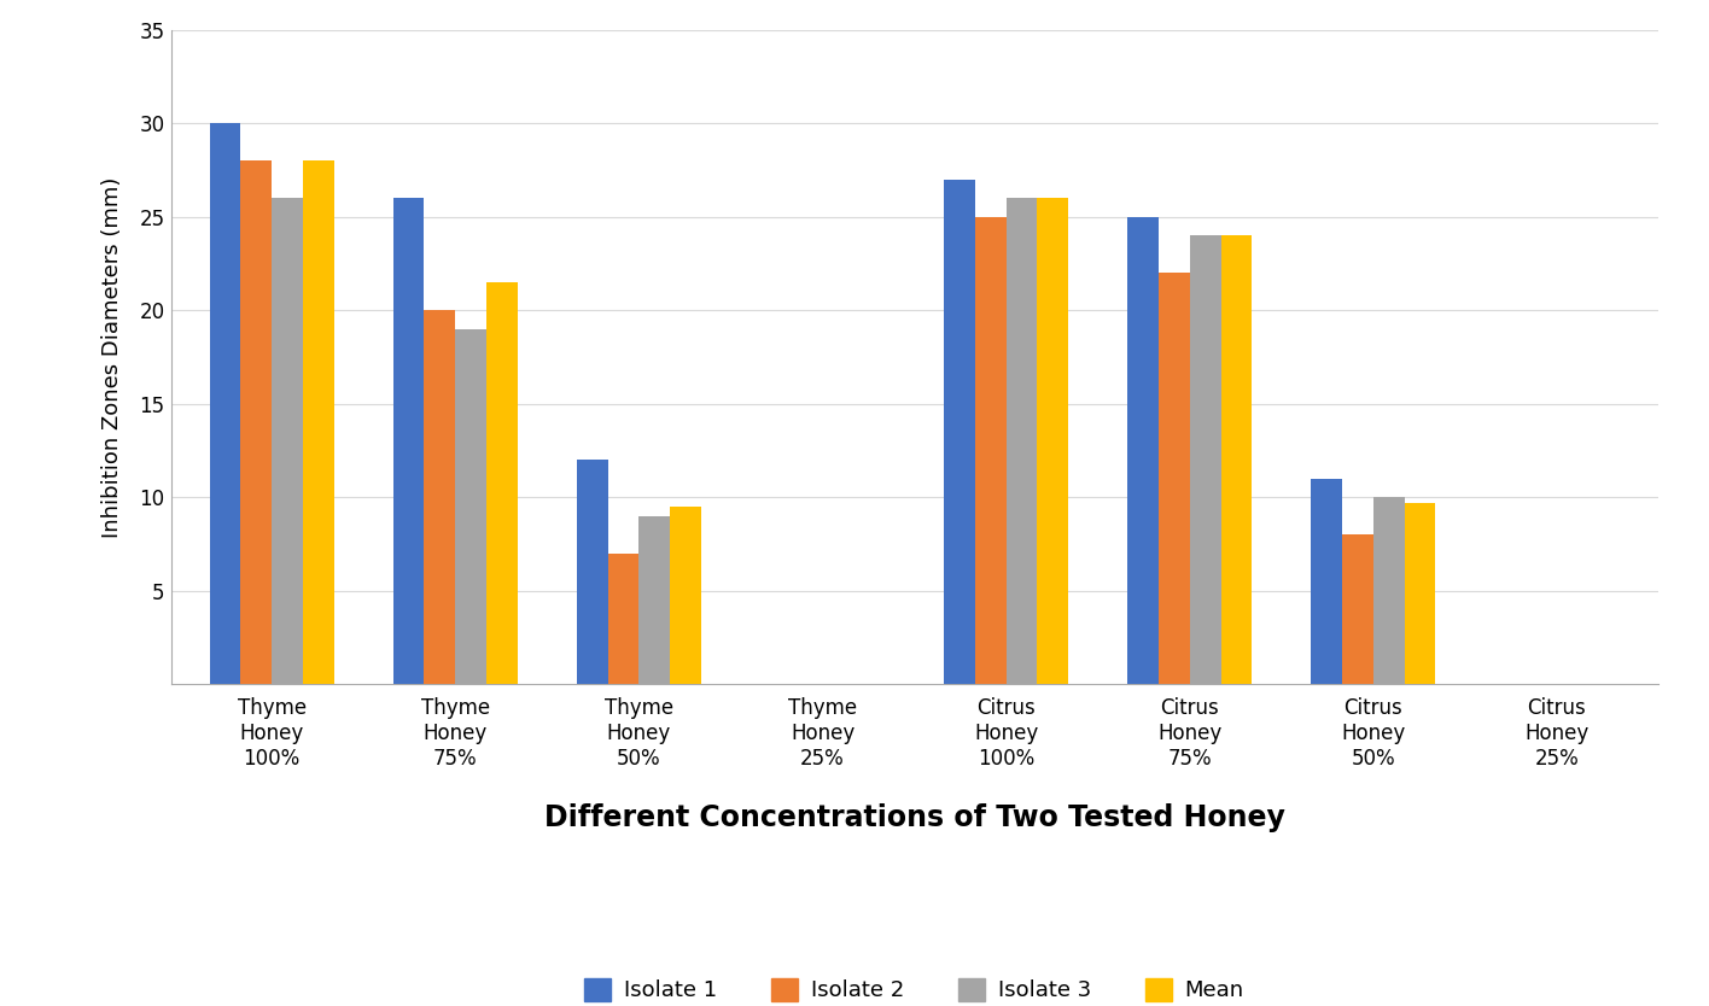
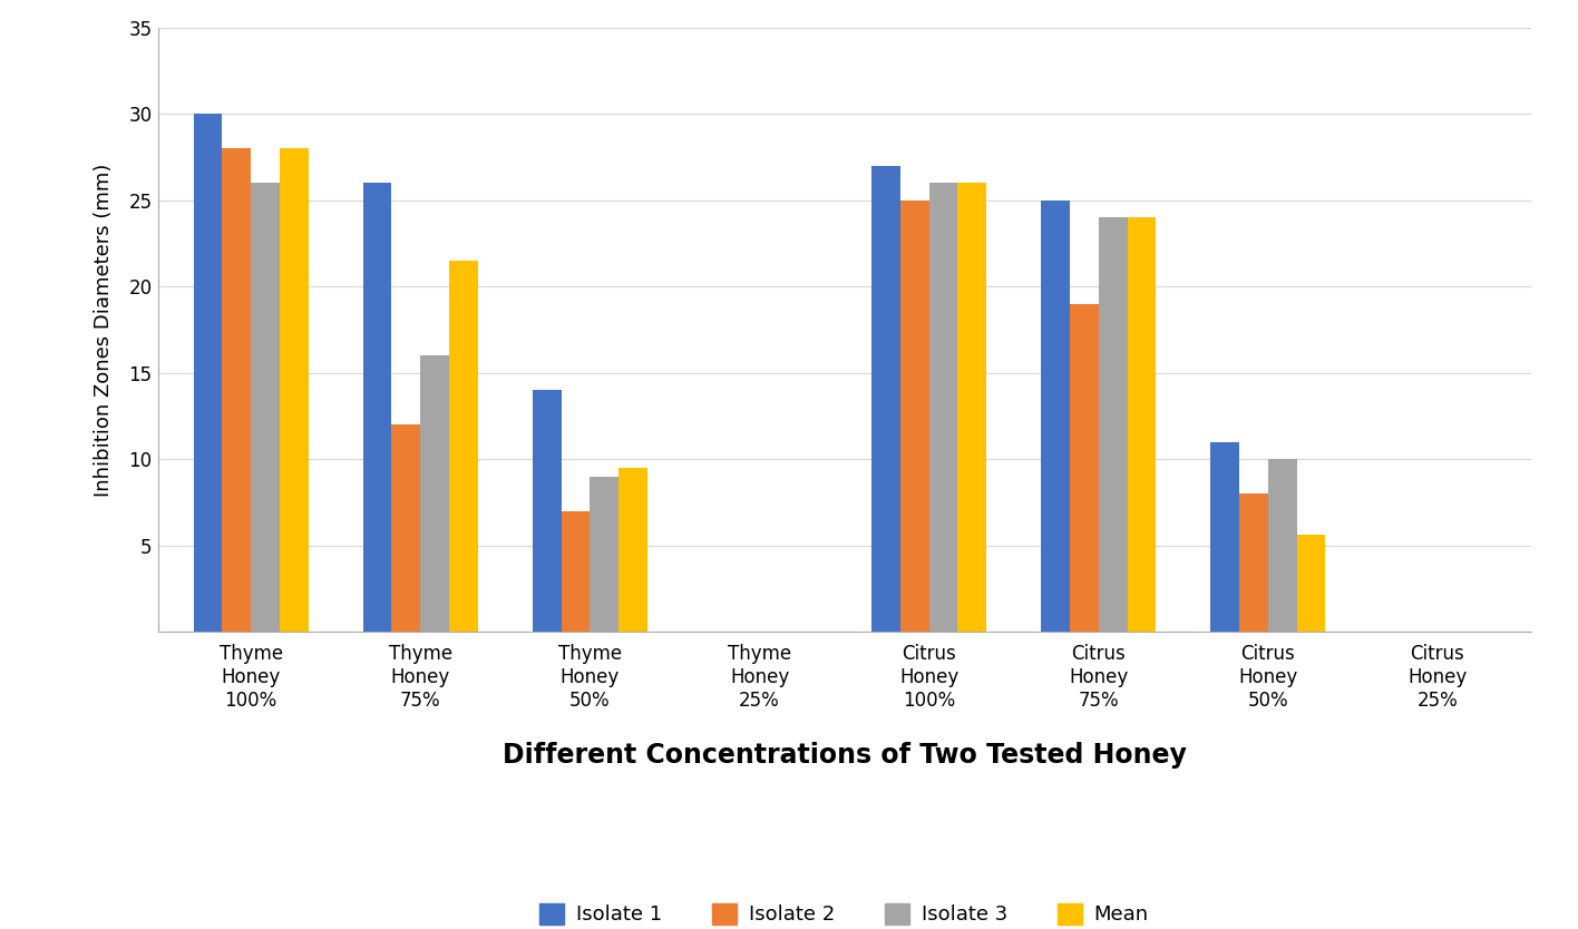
Isolate 2/Thyme Honey 75%: 20 -> 12
Isolate 3/Thyme Honey 75%: 19 -> 16
Isolate 1/Thyme Honey 50%: 12 -> 14
Isolate 2/Citrus Honey 75%: 22 -> 19
Mean/Citrus Honey 50%: 9.7 -> 5.6
